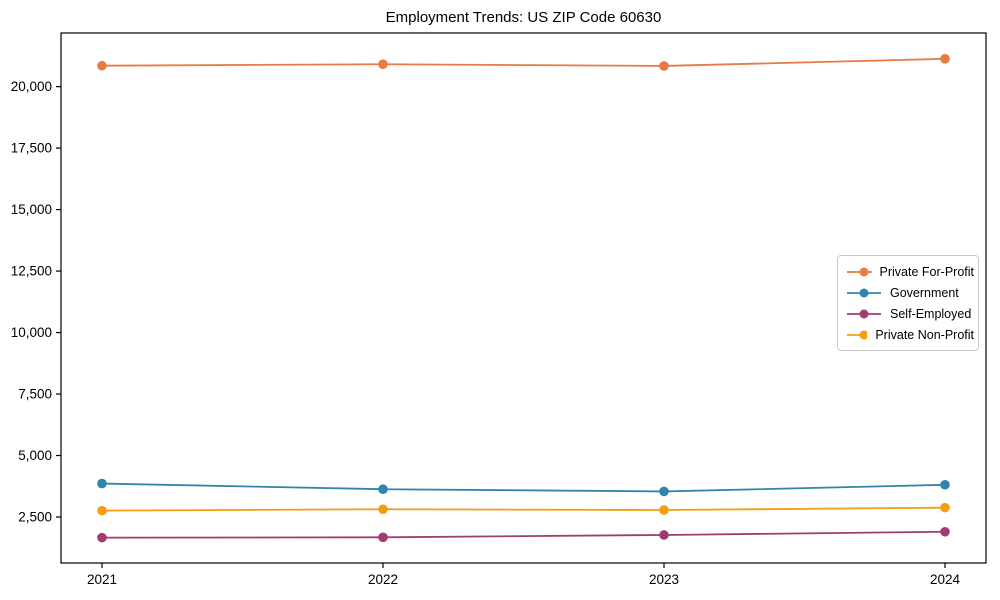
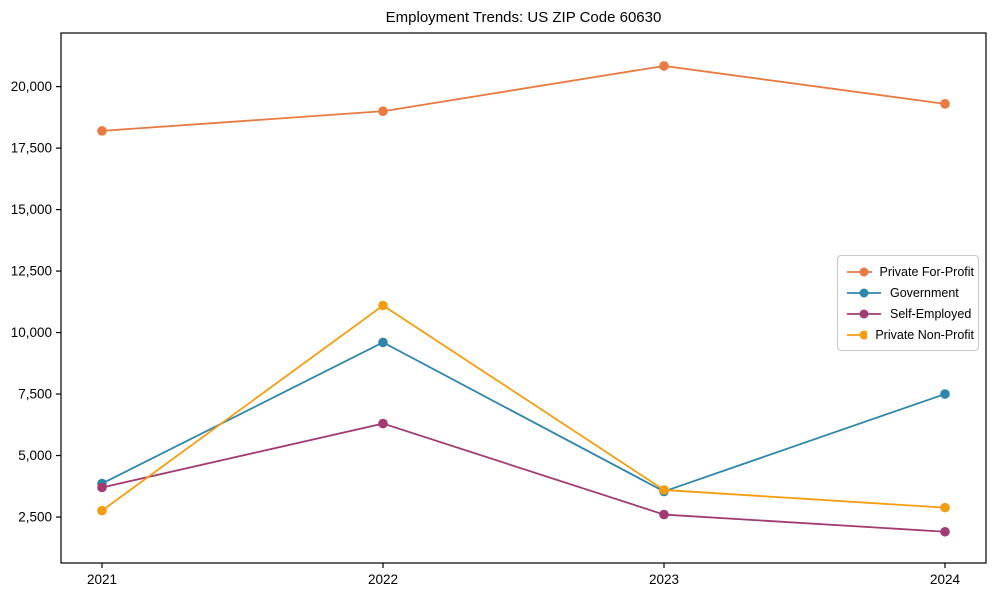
Private For-Profit/2021: 20800 -> 18200
Self-Employed/2021: 1700 -> 3700
Private For-Profit/2022: 20900 -> 19000
Government/2022: 3600 -> 9600
Self-Employed/2022: 1700 -> 6300
Private Non-Profit/2022: 2800 -> 11100
Self-Employed/2023: 1800 -> 2600
Private Non-Profit/2023: 2800 -> 3600
Private For-Profit/2024: 21100 -> 19300
Government/2024: 3800 -> 7500
